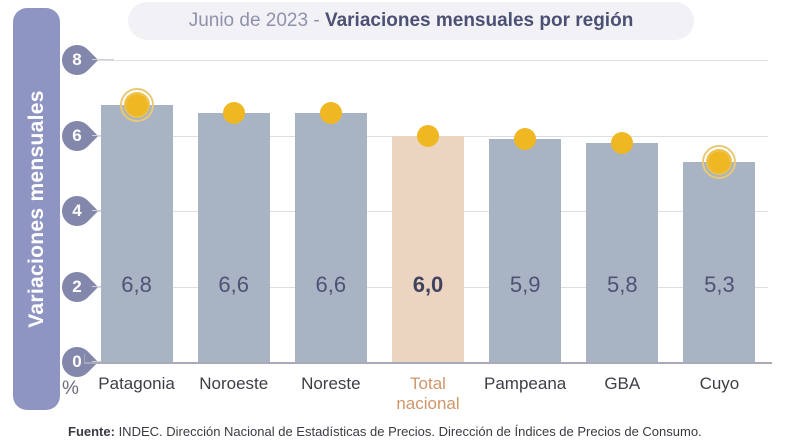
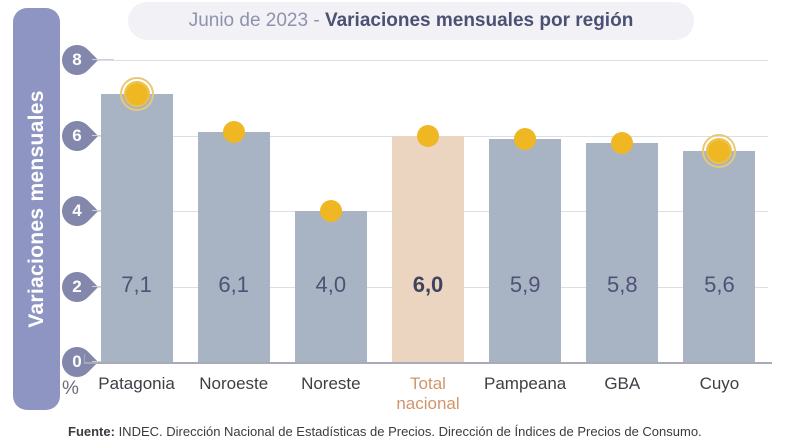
Patagonia: 6,8 -> 7,1
Noroeste: 6,6 -> 6,1
Noreste: 6,6 -> 4,0
Cuyo: 5,3 -> 5,6
